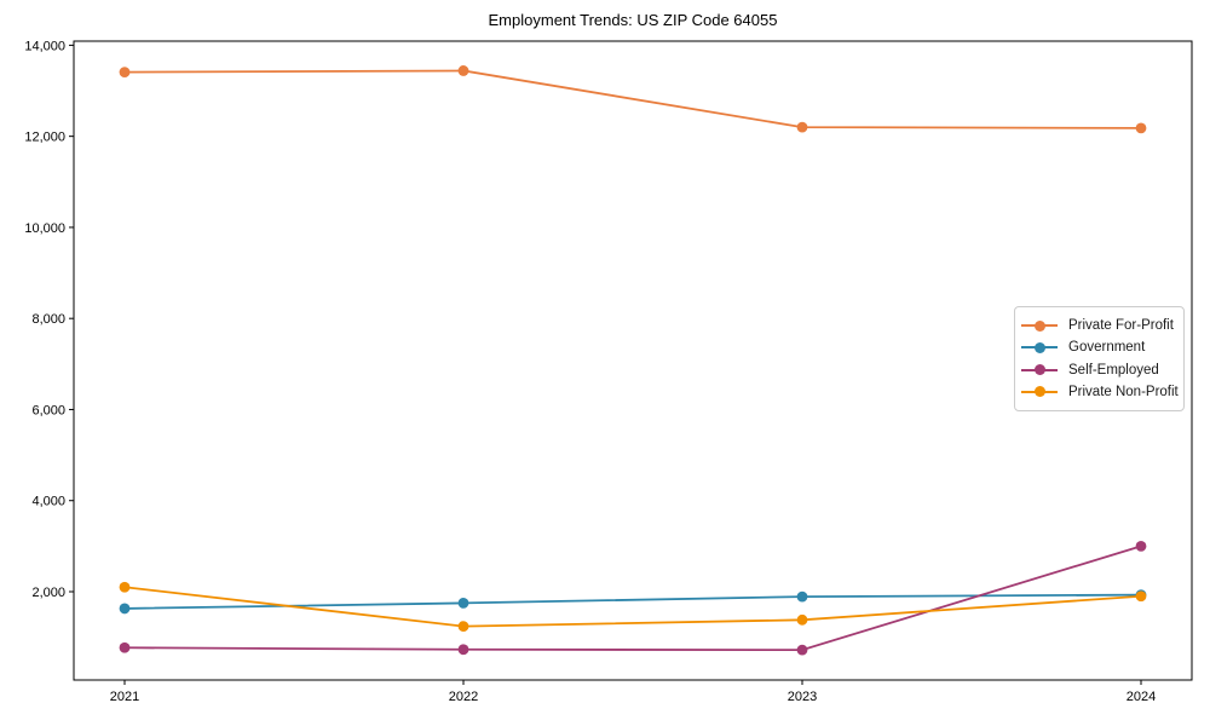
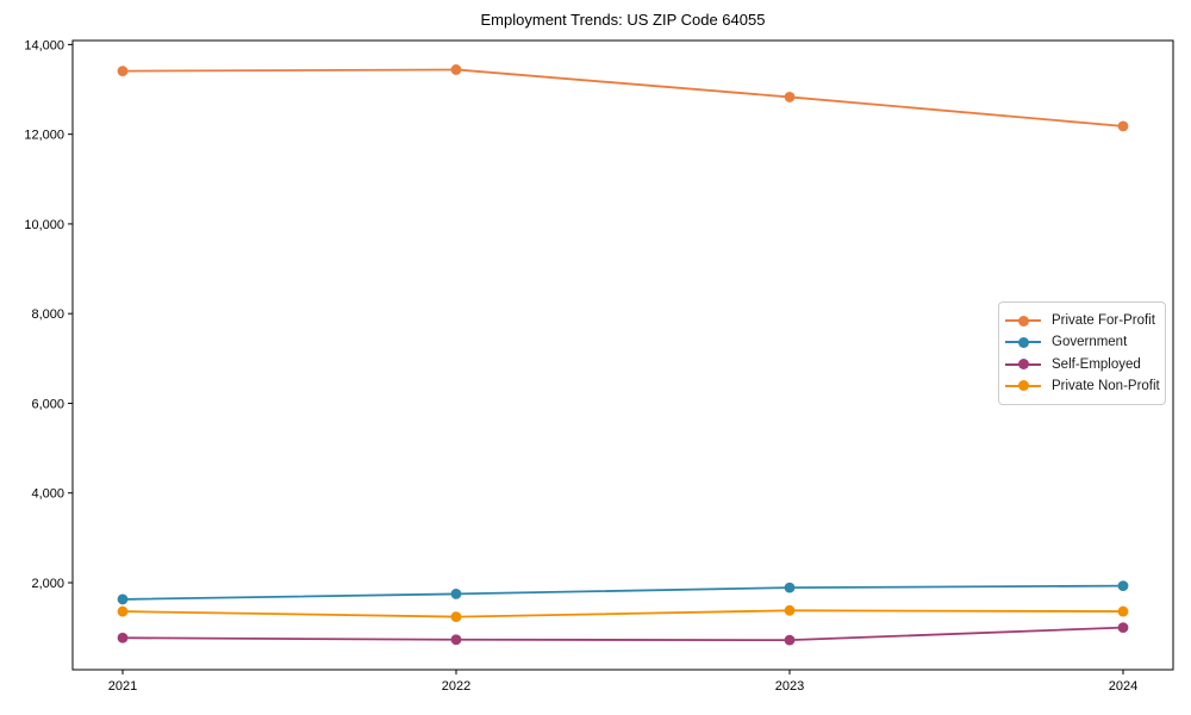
Private Non-Profit/2021: 2100 -> 1400
Private For-Profit/2023: 12200 -> 12800
Self-Employed/2024: 3000 -> 1000
Private Non-Profit/2024: 1900 -> 1400
